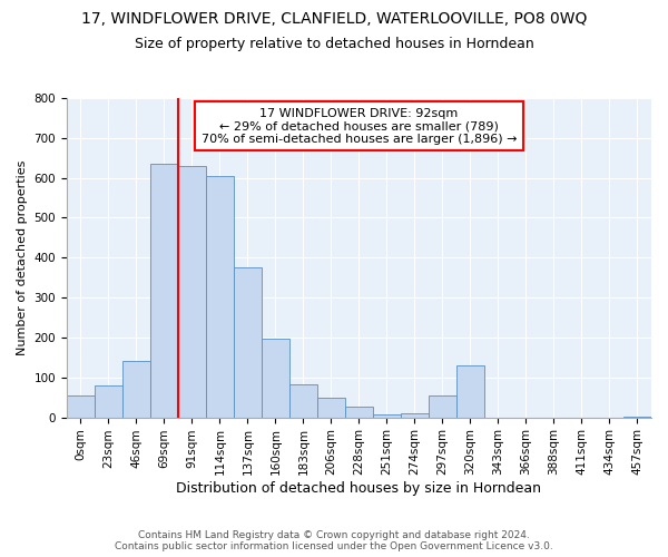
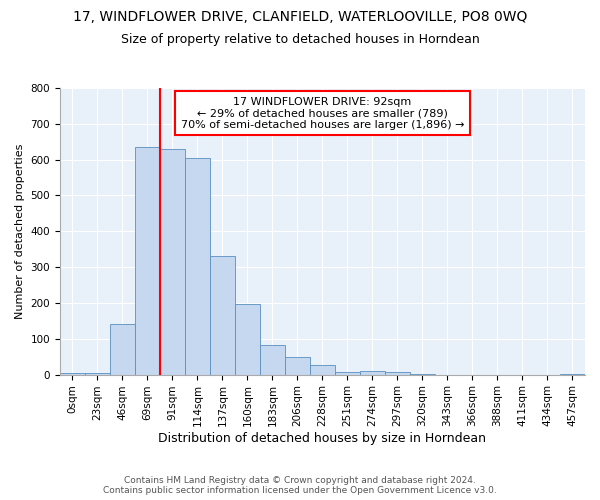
0sqm: 55 -> 5
23sqm: 80 -> 5
137sqm: 375 -> 330
297sqm: 55 -> 8
320sqm: 130 -> 2
